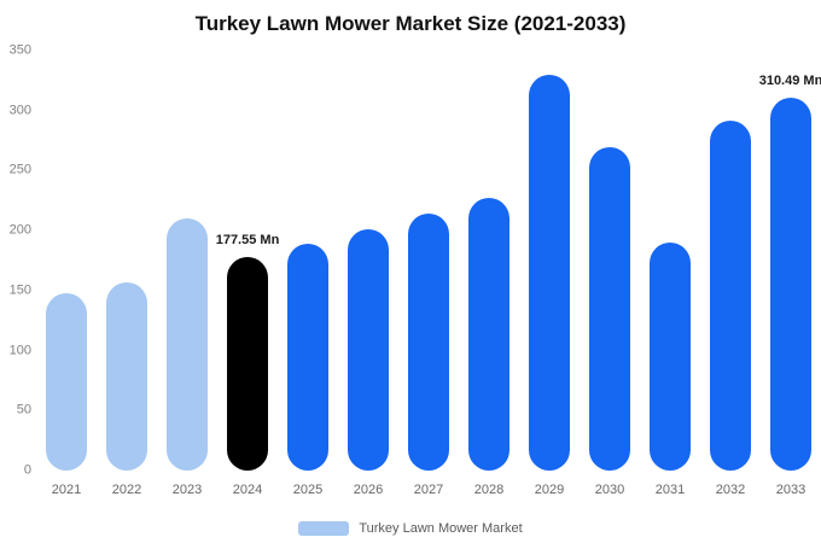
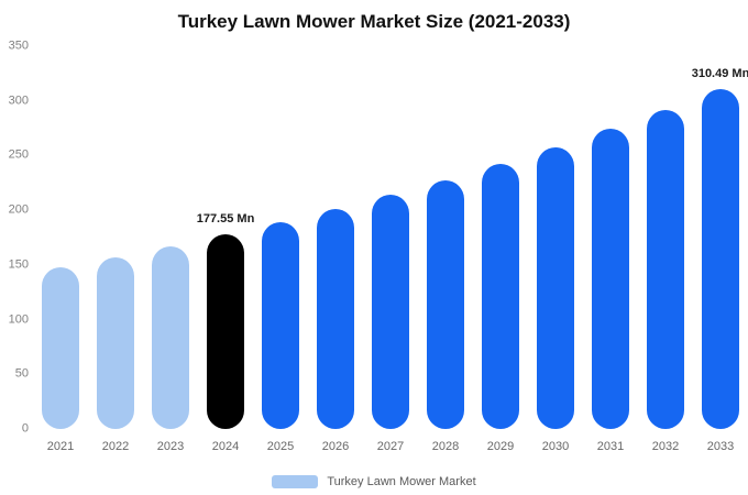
2023: 210 -> 170
2029: 330 -> 240
2030: 270 -> 260
2031: 190 -> 270
